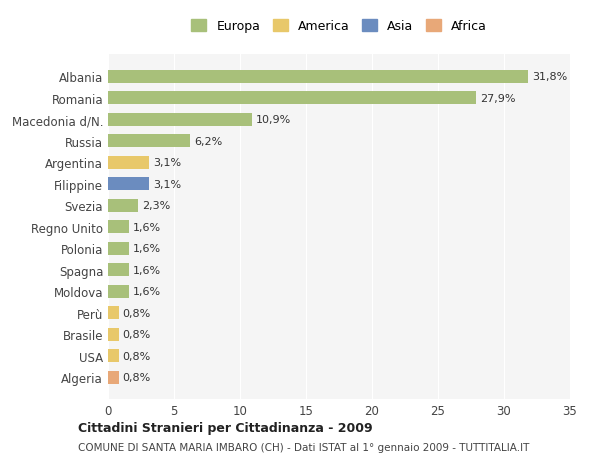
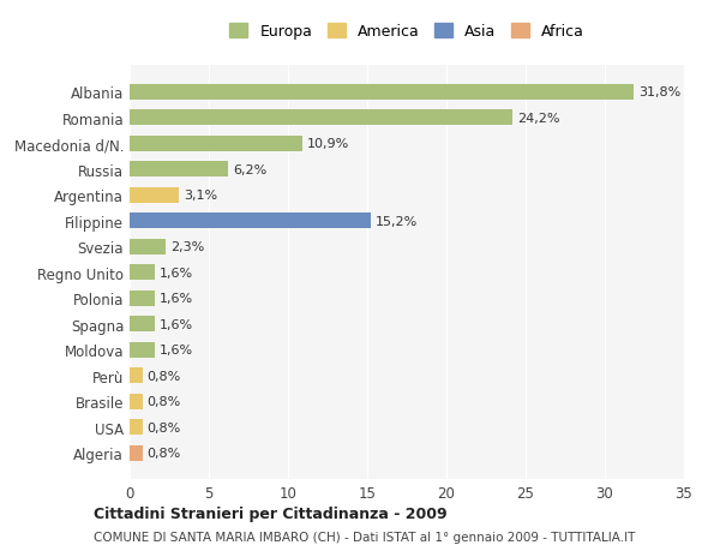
Romania: 27,9% -> 24,2%
Filippine: 3,1% -> 15,2%
